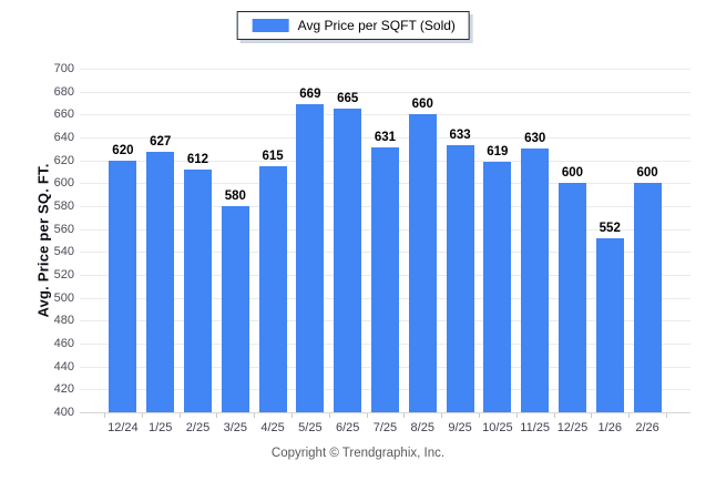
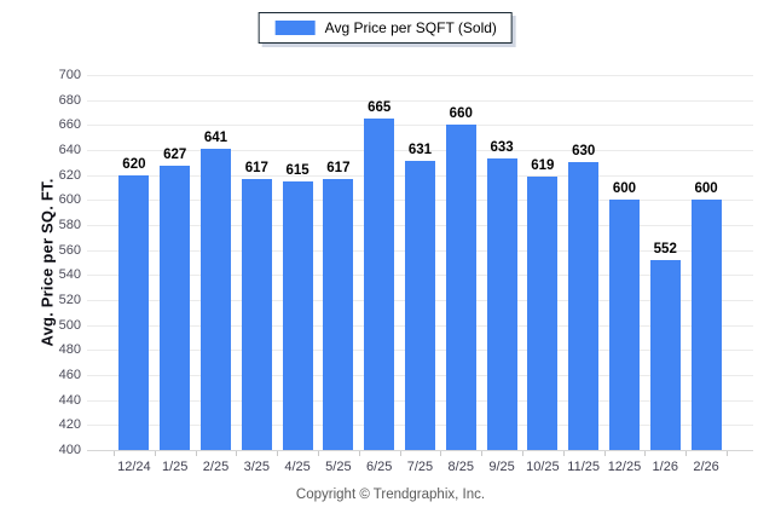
2/25: 612 -> 641
3/25: 580 -> 617
5/25: 669 -> 617
